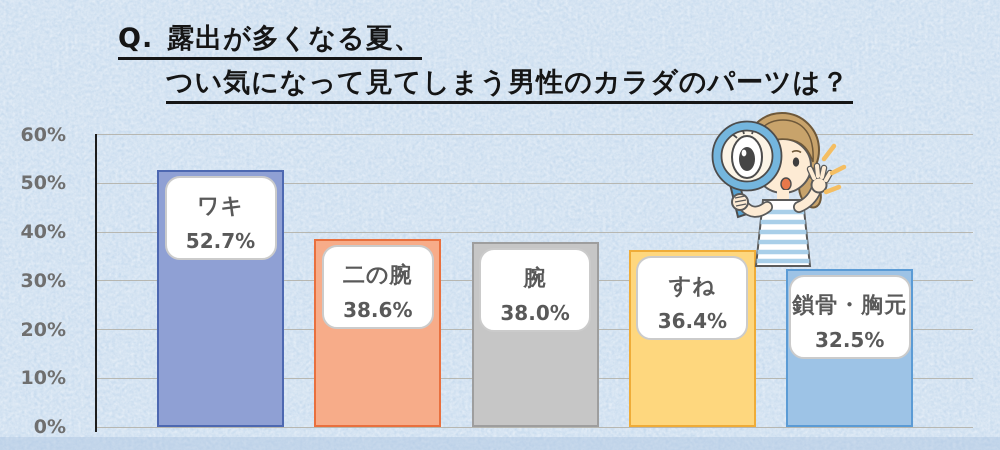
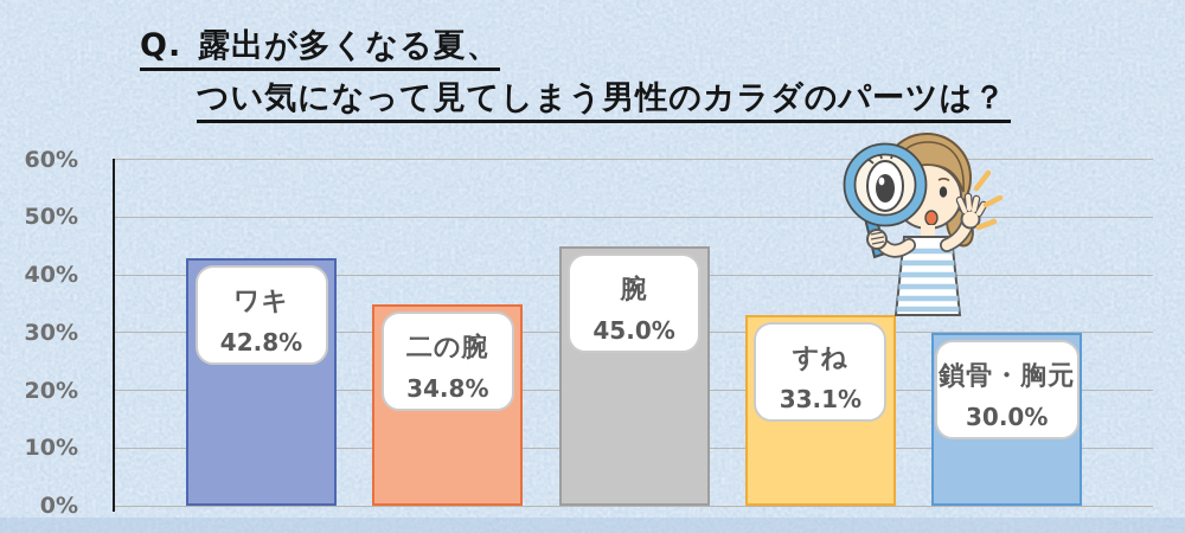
ワキ: 52.7% -> 42.8%
二の腕: 38.6% -> 34.8%
腕: 38.0% -> 45.0%
すね: 36.4% -> 33.1%
鎖骨・胸元: 32.5% -> 30.0%
